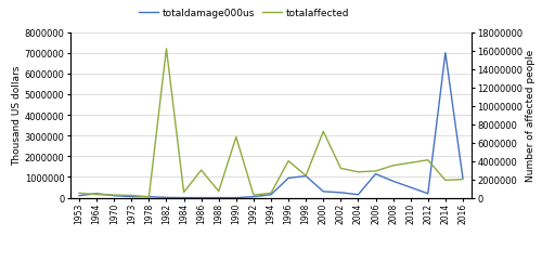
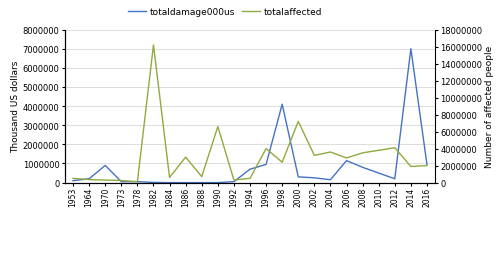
totaldamage000us/1970: 100000 -> 900000
totaldamage000us/1994: 200000 -> 700000
totaldamage000us/1998: 1000000 -> 4100000
totalaffected/2004: 2800000 -> 3600000
